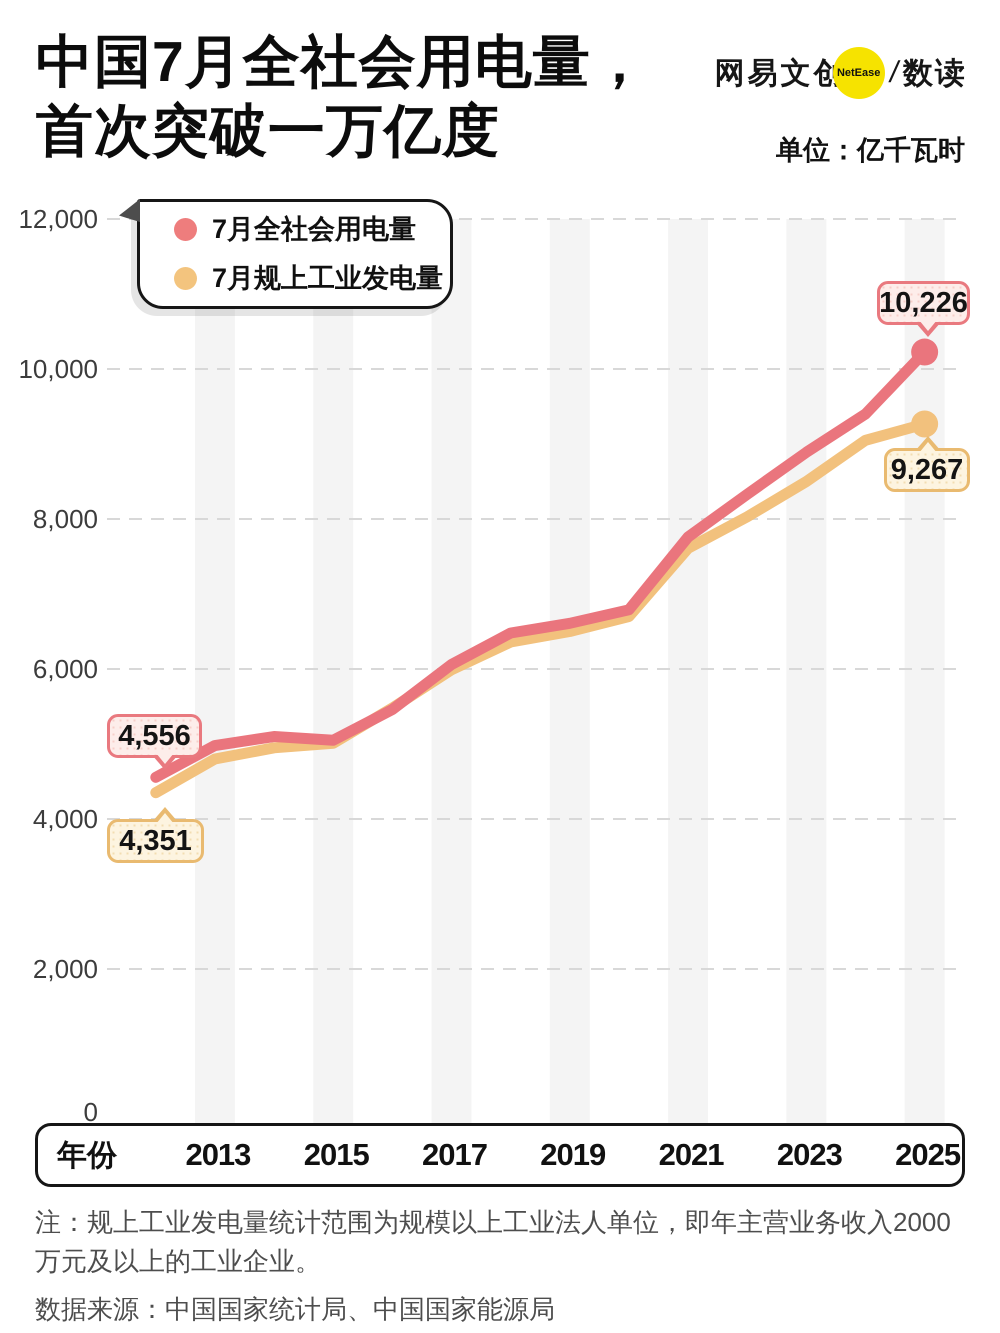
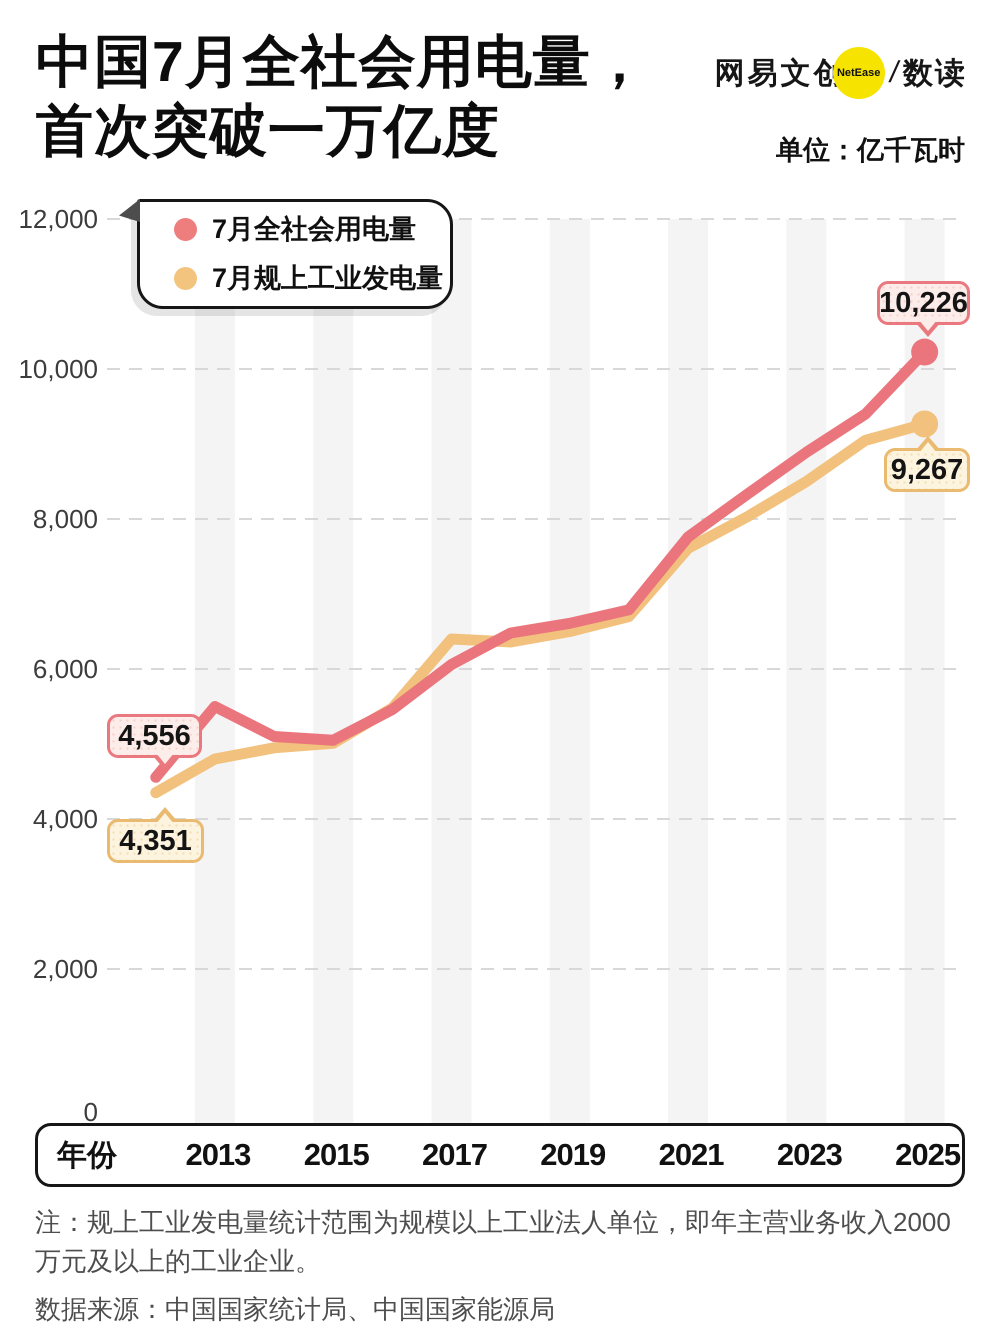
7月全社会用电量/2013: 5000 -> 5500
7月规上工业发电量/2017: 6000 -> 6400
